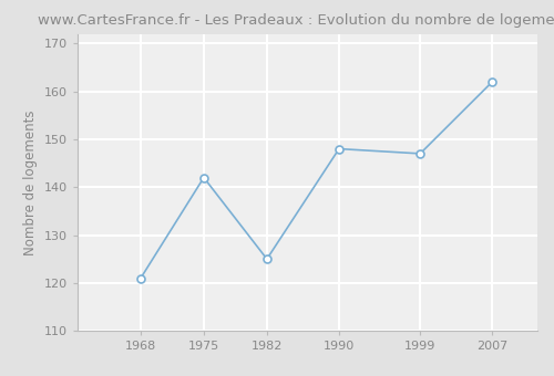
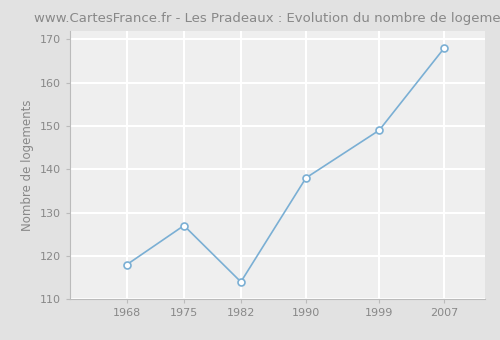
1968: 121 -> 118
1975: 142 -> 127
1982: 125 -> 114
1990: 148 -> 138
1999: 147 -> 149
2007: 162 -> 168
